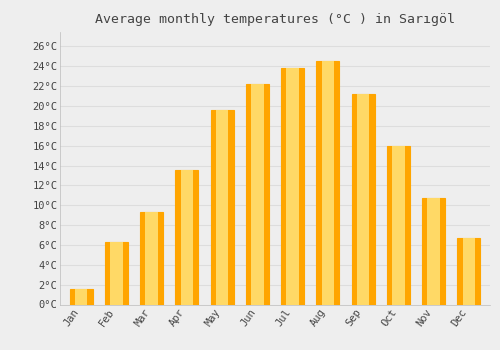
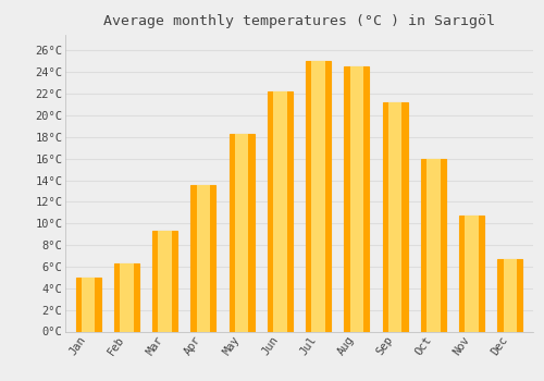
Jan: 1.6°C -> 5.0°C
May: 19.6°C -> 18.3°C
Jul: 23.8°C -> 25.0°C
